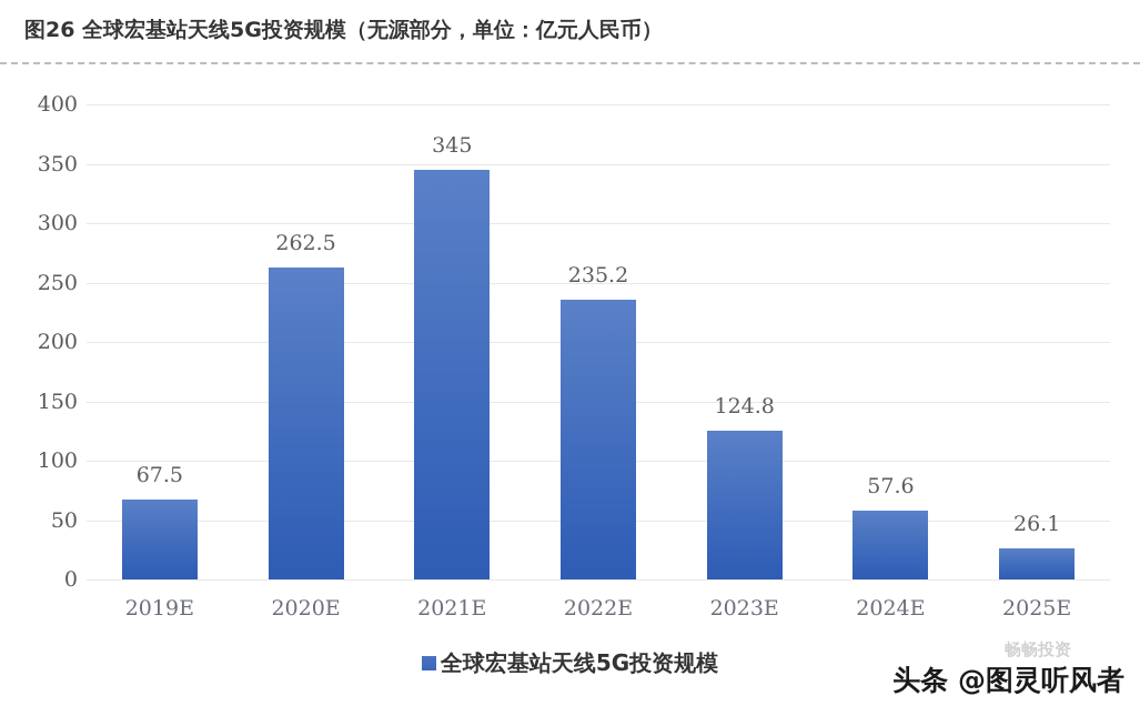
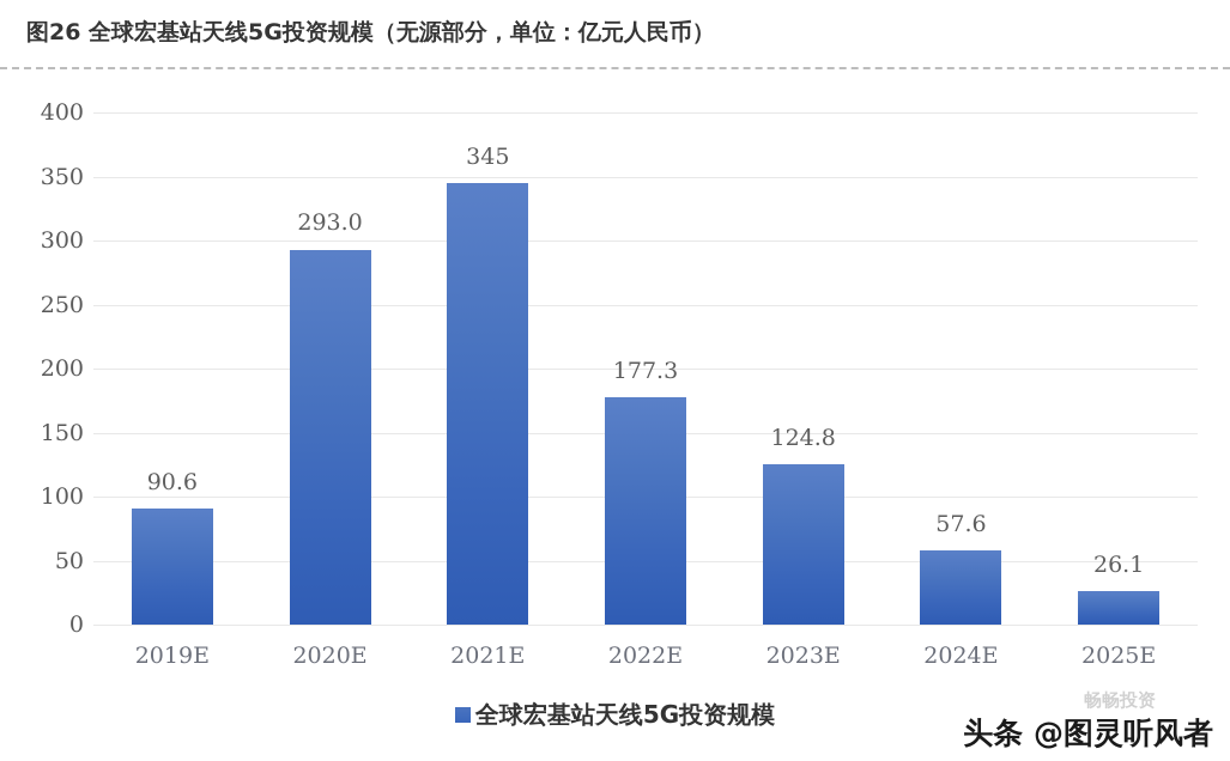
2019E: 67.5 -> 90.6
2020E: 262.5 -> 293.0
2022E: 235.2 -> 177.3
